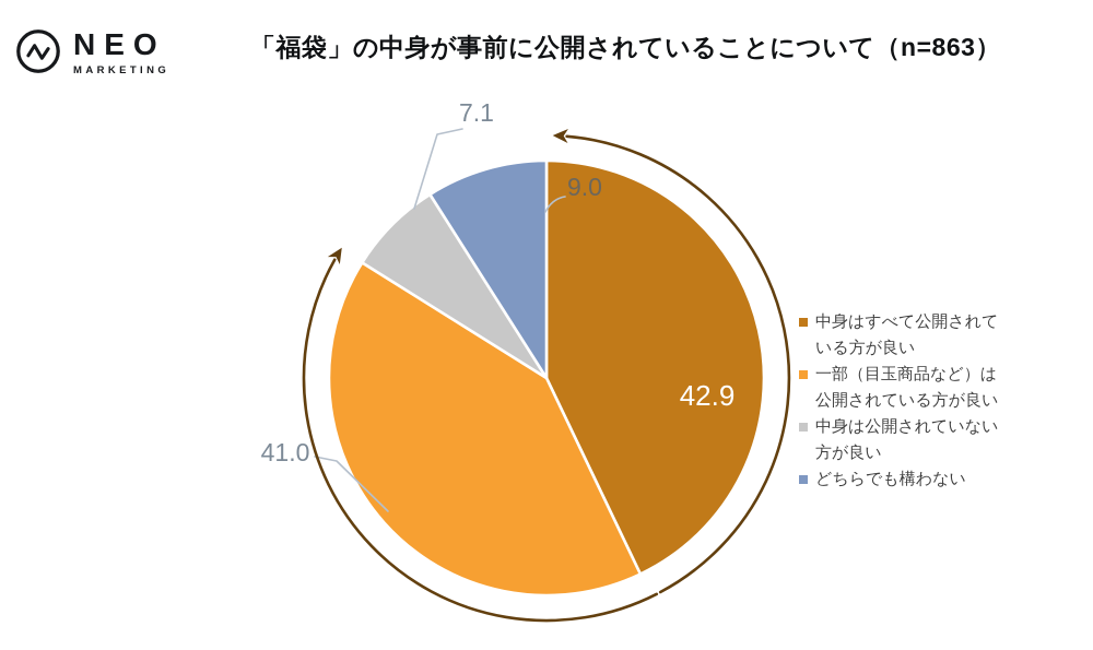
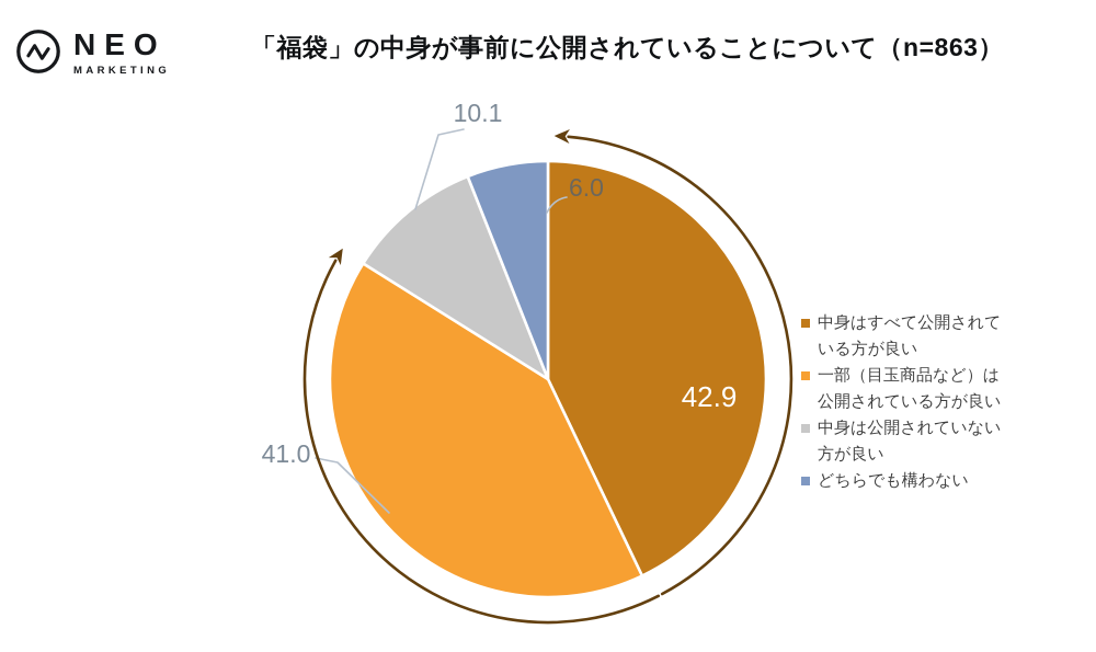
中身は公開されていない方が良い: 7.1 -> 10.1
どちらでも構わない: 9.0 -> 6.0
